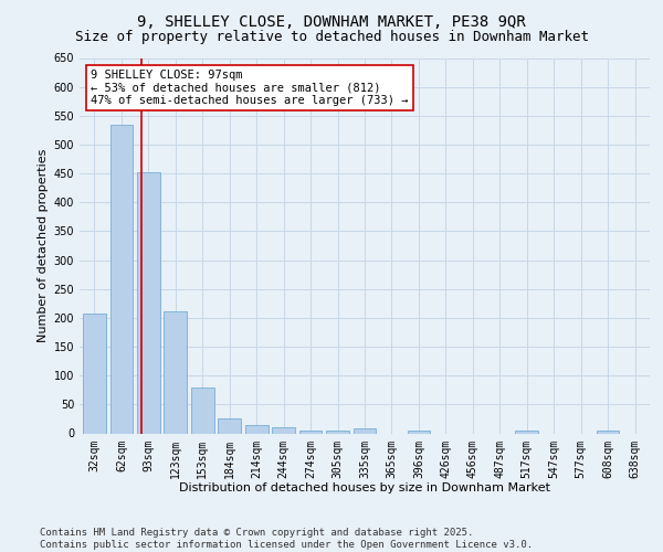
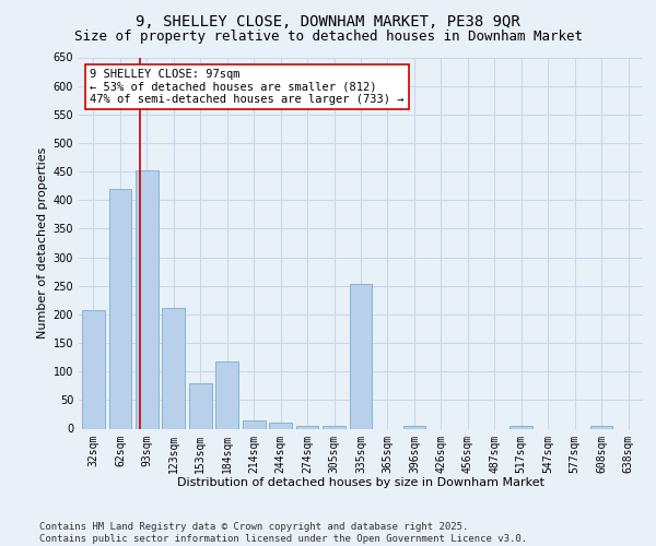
62sqm: 535 -> 420
184sqm: 26 -> 118
335sqm: 8 -> 254
